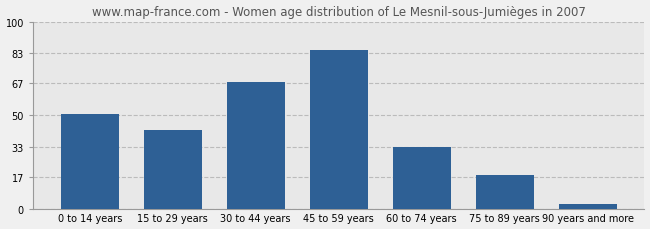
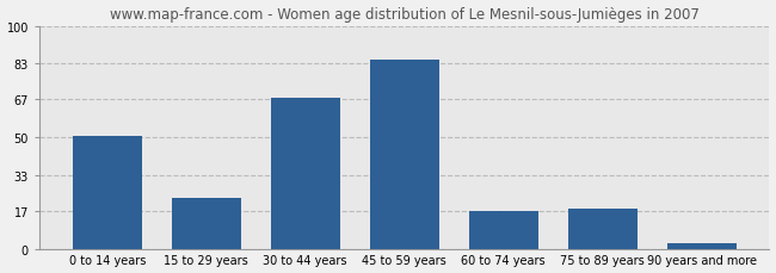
15 to 29 years: 42 -> 23
60 to 74 years: 33 -> 17
